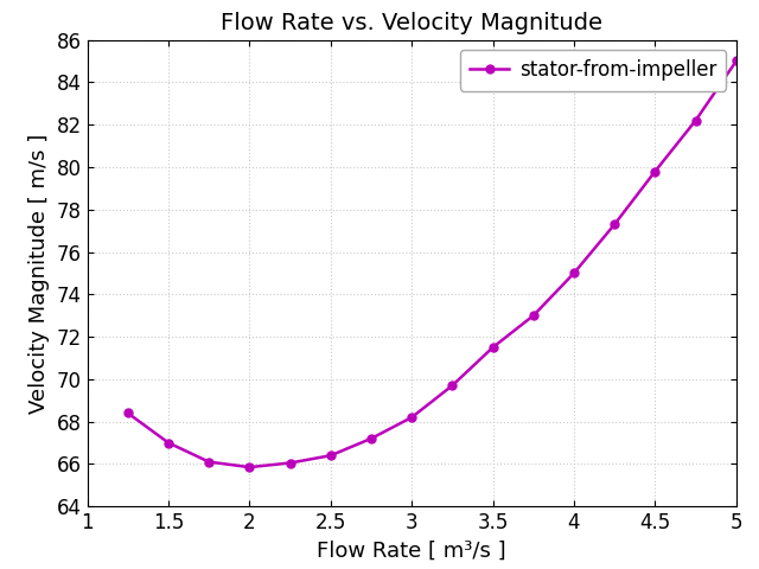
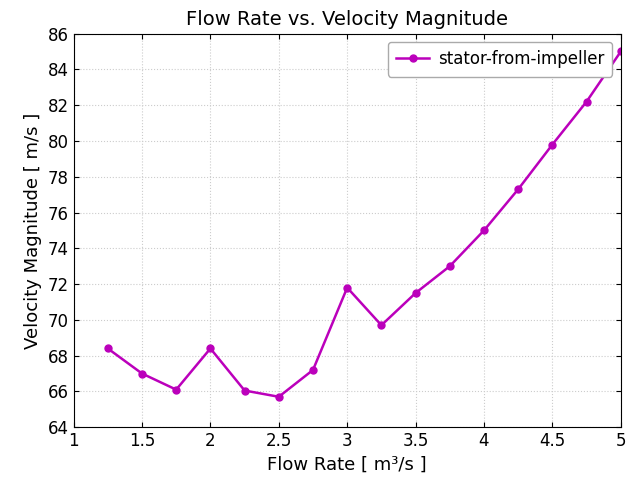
2: 65.8 -> 68.4
2.5: 66.4 -> 65.7
3: 68.2 -> 71.8
